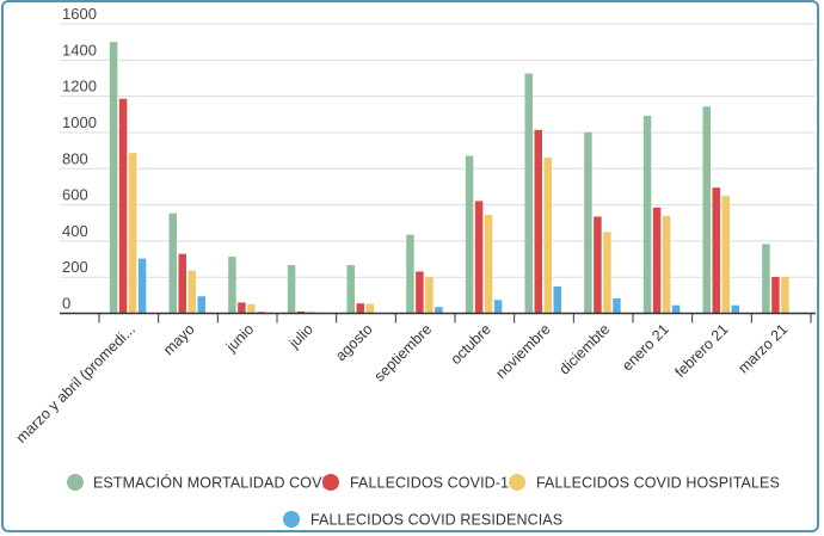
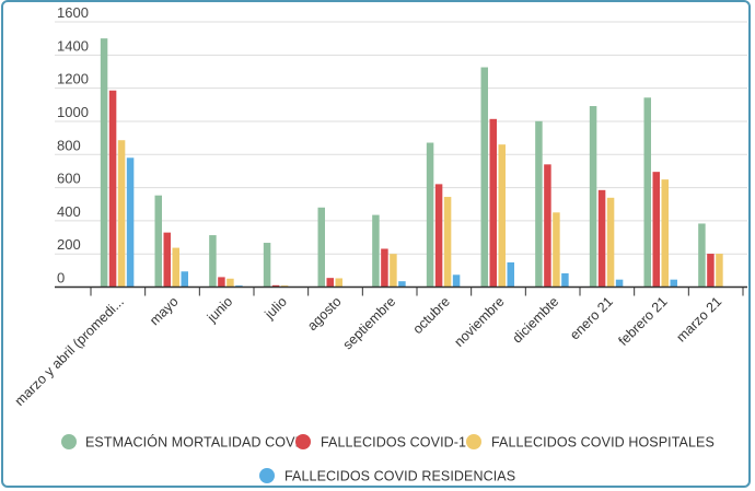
FALLECIDOS COVID RESIDENCIAS/marzo y abril (promedi...: 300 -> 780
ESTMACIÓN MORTALIDAD COVID/agosto: 270 -> 480
FALLECIDOS COVID-19/diciembte: 540 -> 740
